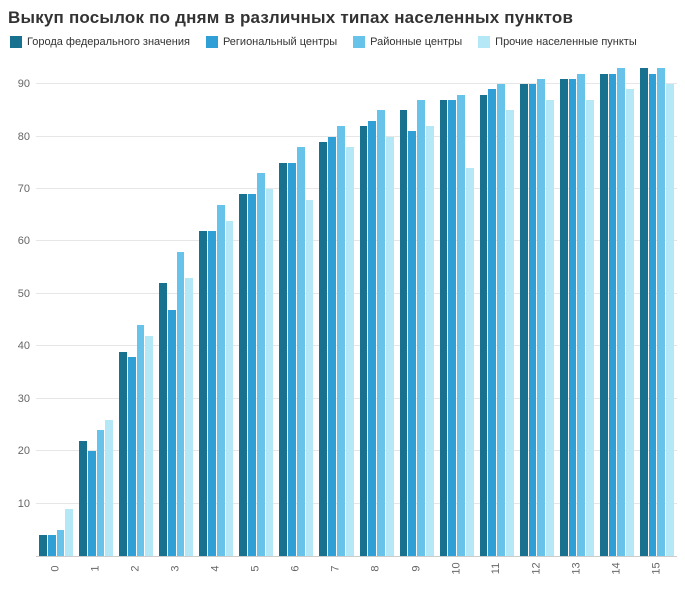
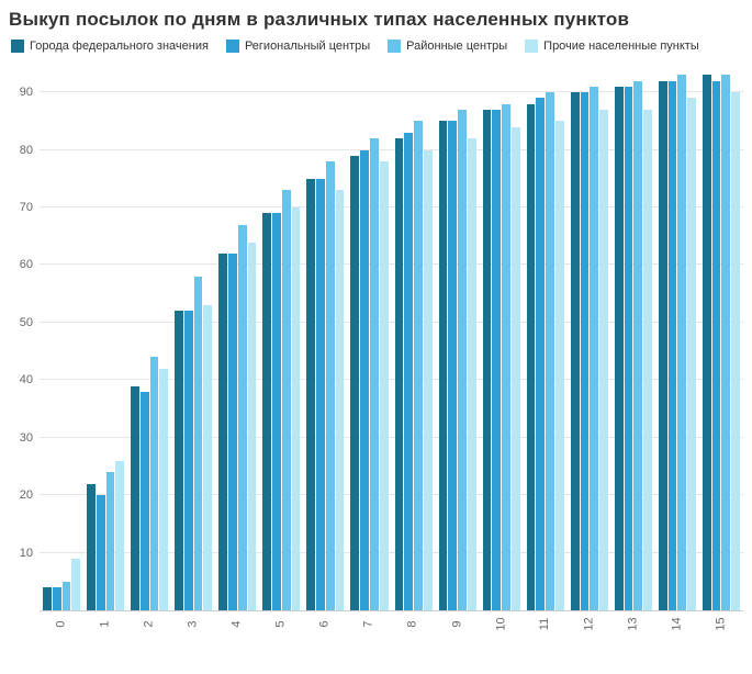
Региональный центры/3: 47 -> 52
Прочие населенные пункты/6: 68 -> 73
Региональный центры/9: 81 -> 85
Прочие населенные пункты/10: 74 -> 84
